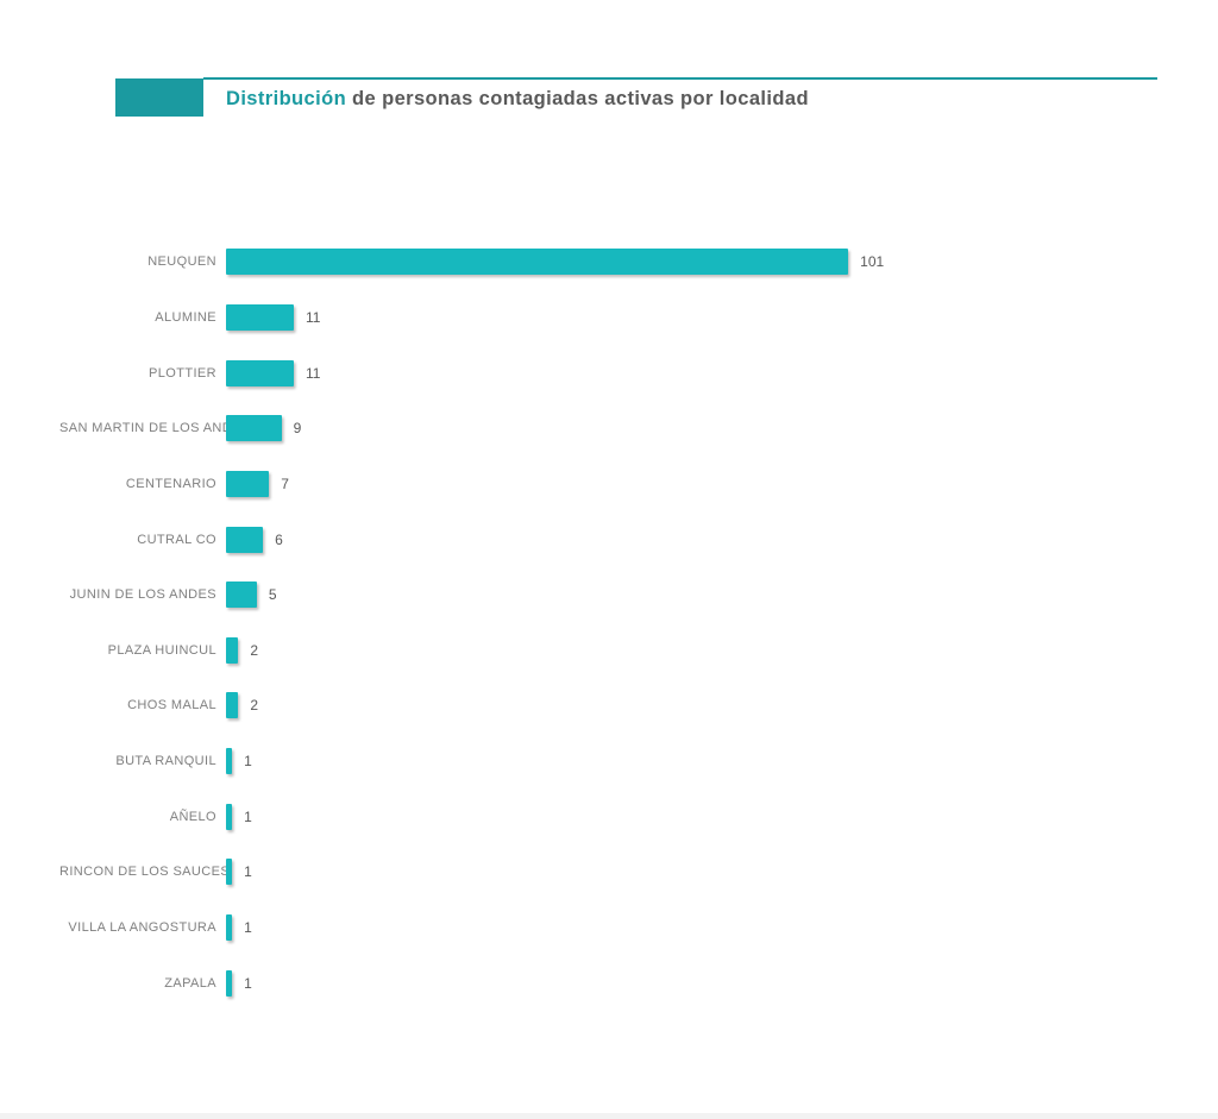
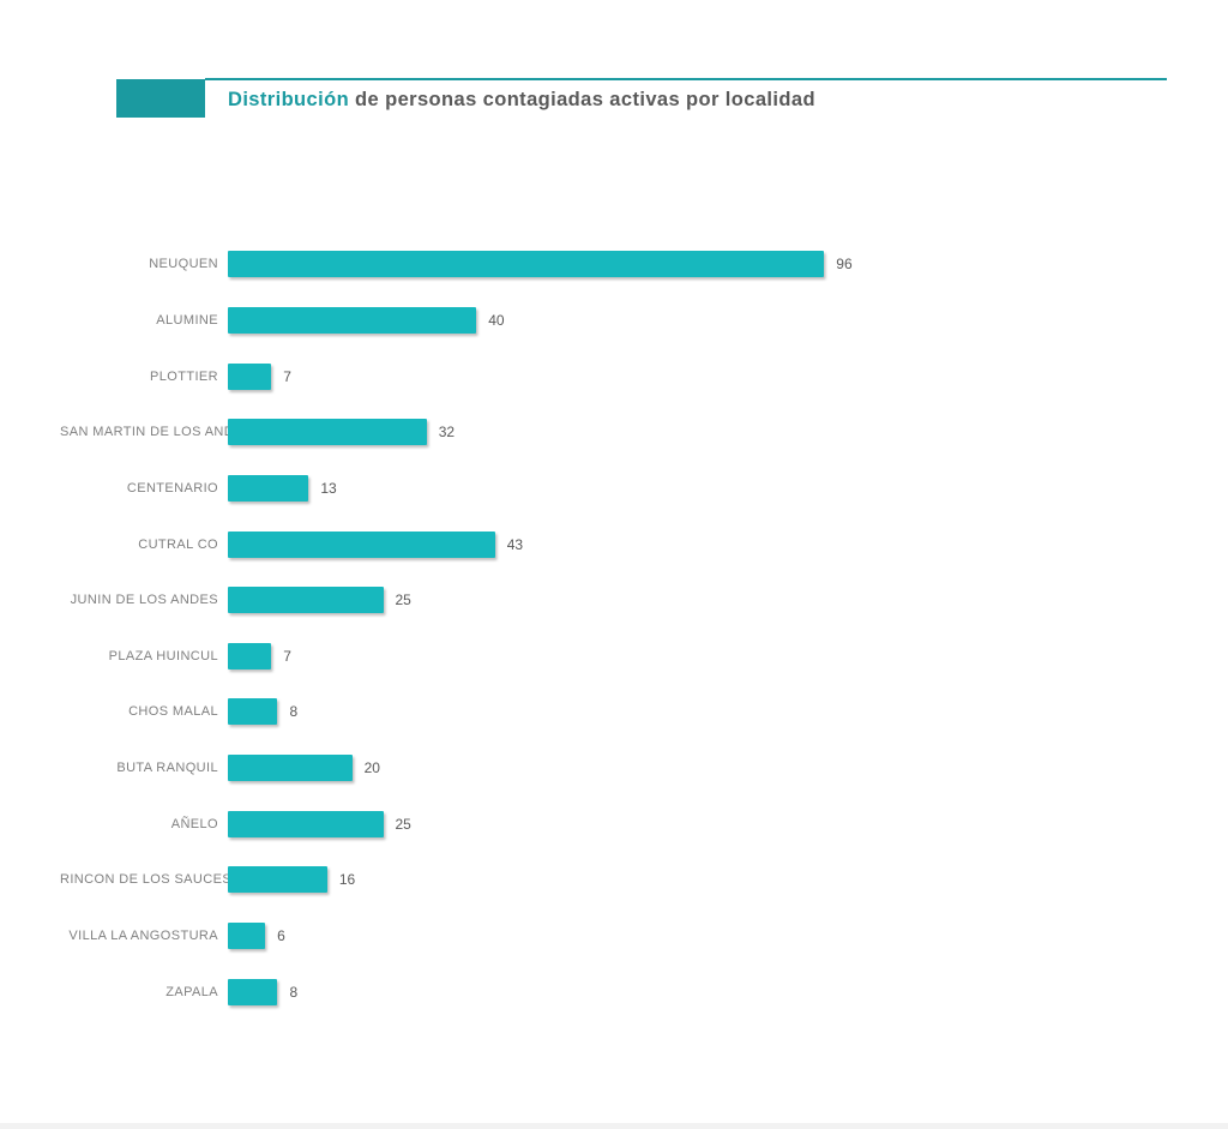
NEUQUEN: 101 -> 96
ALUMINE: 11 -> 40
PLOTTIER: 11 -> 7
SAN MARTIN DE LOS ANDES: 9 -> 32
CENTENARIO: 7 -> 13
CUTRAL CO: 6 -> 43
JUNIN DE LOS ANDES: 5 -> 25
PLAZA HUINCUL: 2 -> 7
CHOS MALAL: 2 -> 8
BUTA RANQUIL: 1 -> 20
AÑELO: 1 -> 25
RINCON DE LOS SAUCES: 1 -> 16
VILLA LA ANGOSTURA: 1 -> 6
ZAPALA: 1 -> 8
